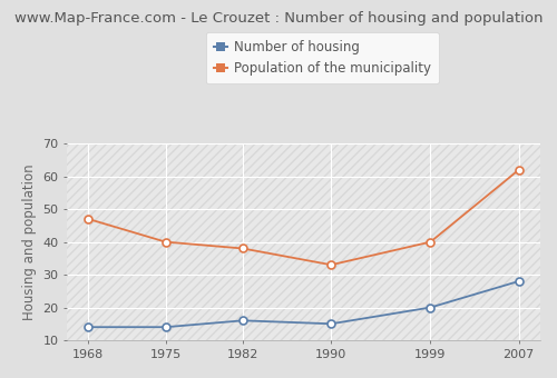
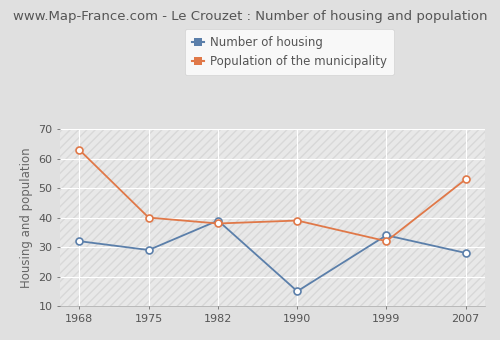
Number of housing/1968: 14 -> 32
Population of the municipality/1968: 47 -> 63
Number of housing/1975: 14 -> 29
Number of housing/1982: 16 -> 39
Population of the municipality/1990: 33 -> 39
Number of housing/1999: 20 -> 34
Population of the municipality/1999: 40 -> 32
Population of the municipality/2007: 62 -> 53
